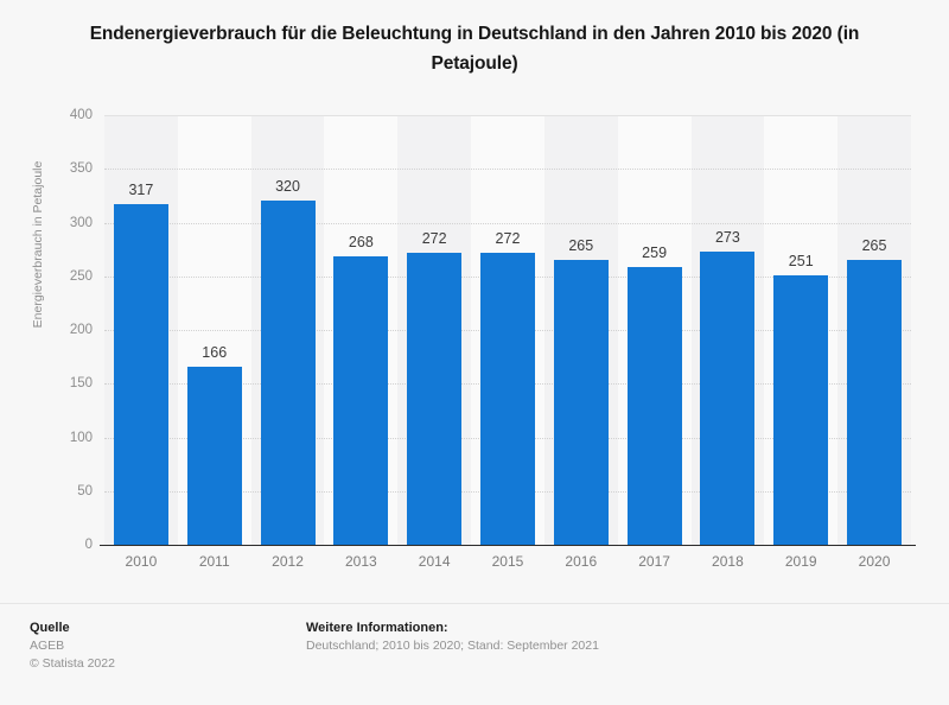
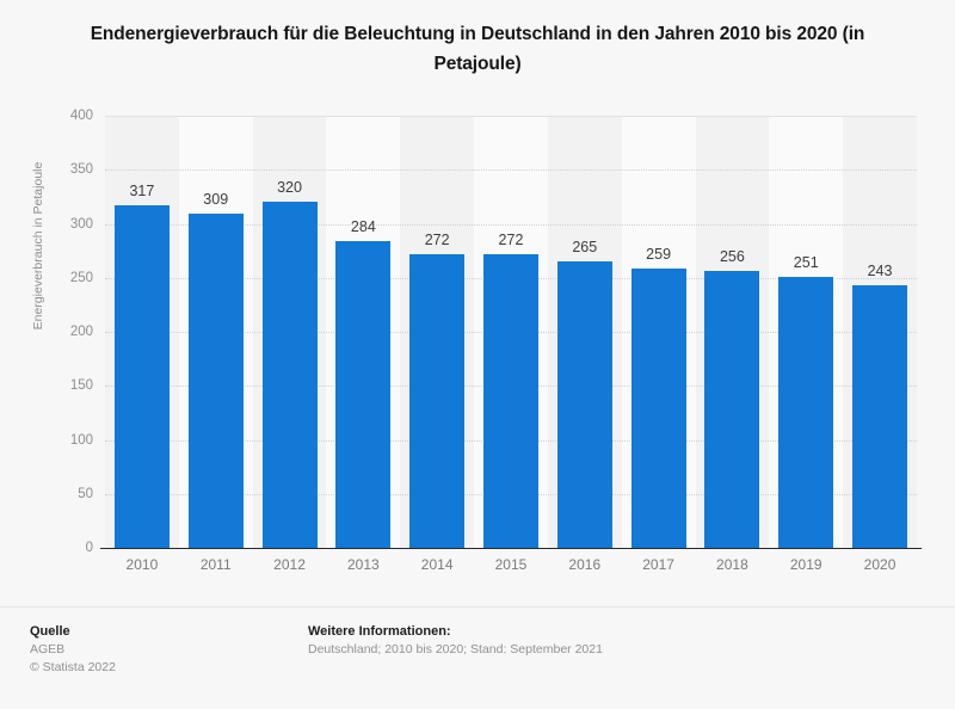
2011: 166 -> 309
2013: 268 -> 284
2018: 273 -> 256
2020: 265 -> 243
